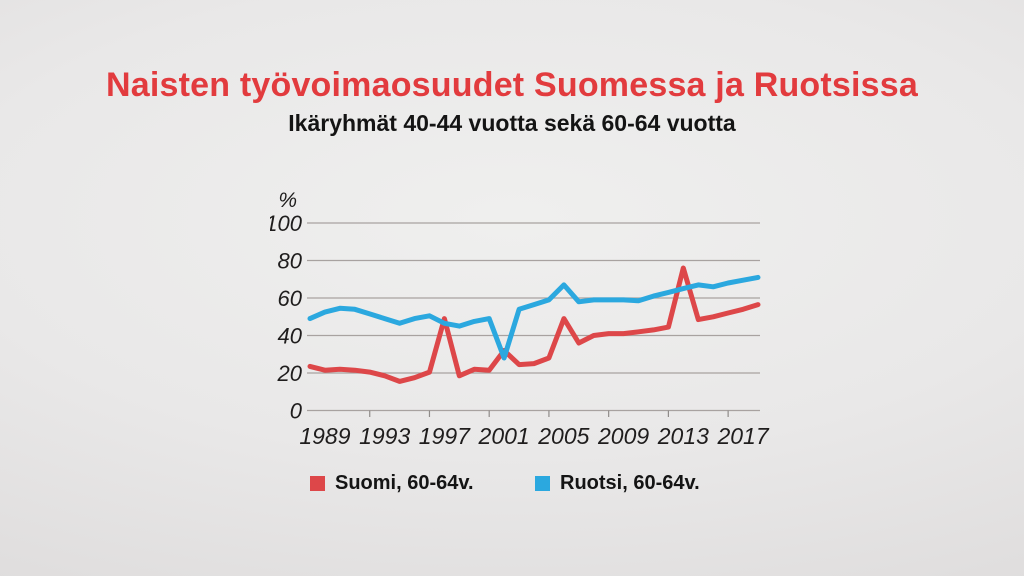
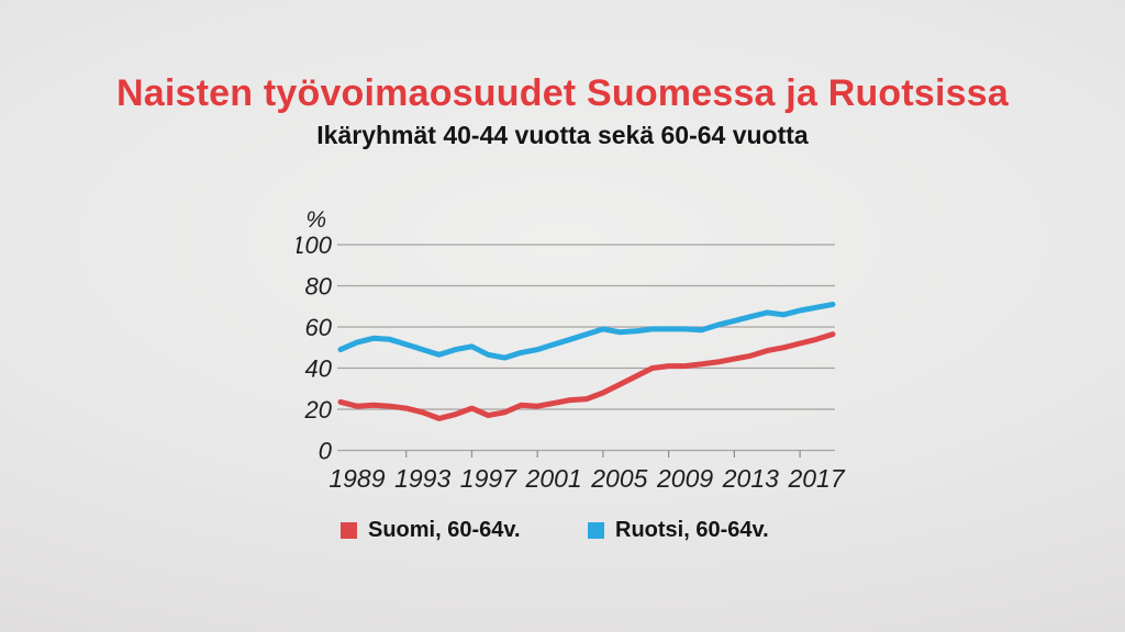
Suomi, 60-64v./1997: 49 -> 17
Suomi, 60-64v./2001: 32 -> 23
Ruotsi, 60-64v./2001: 28 -> 52
Suomi, 60-64v./2005: 49 -> 32
Ruotsi, 60-64v./2005: 67 -> 58
Suomi, 60-64v./2013: 76 -> 46
